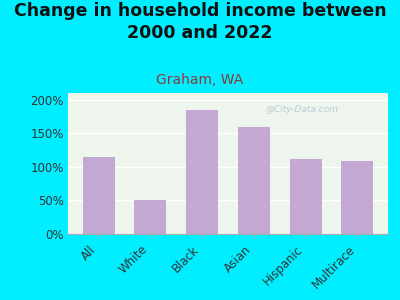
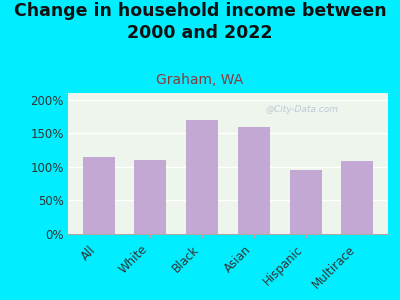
White: 50% -> 110%
Black: 184% -> 170%
Hispanic: 112% -> 96%
